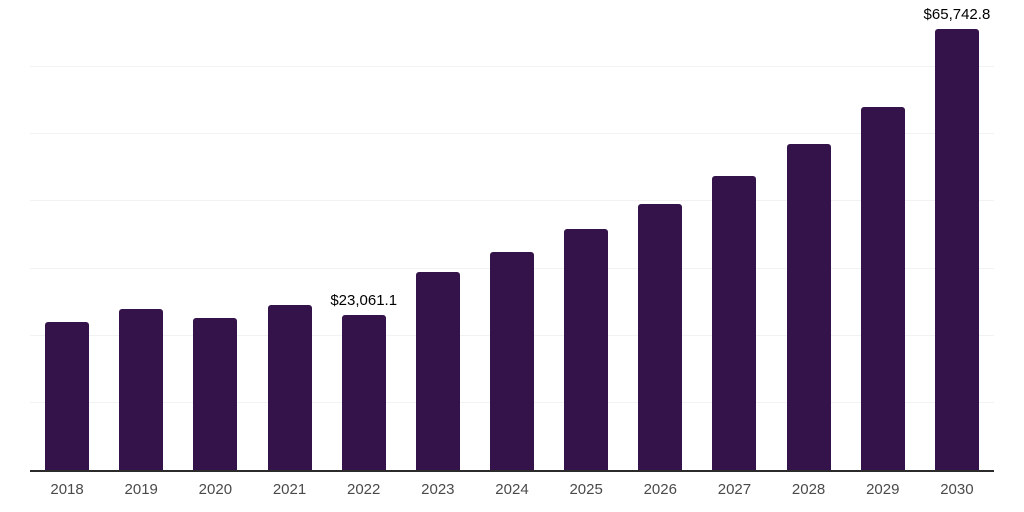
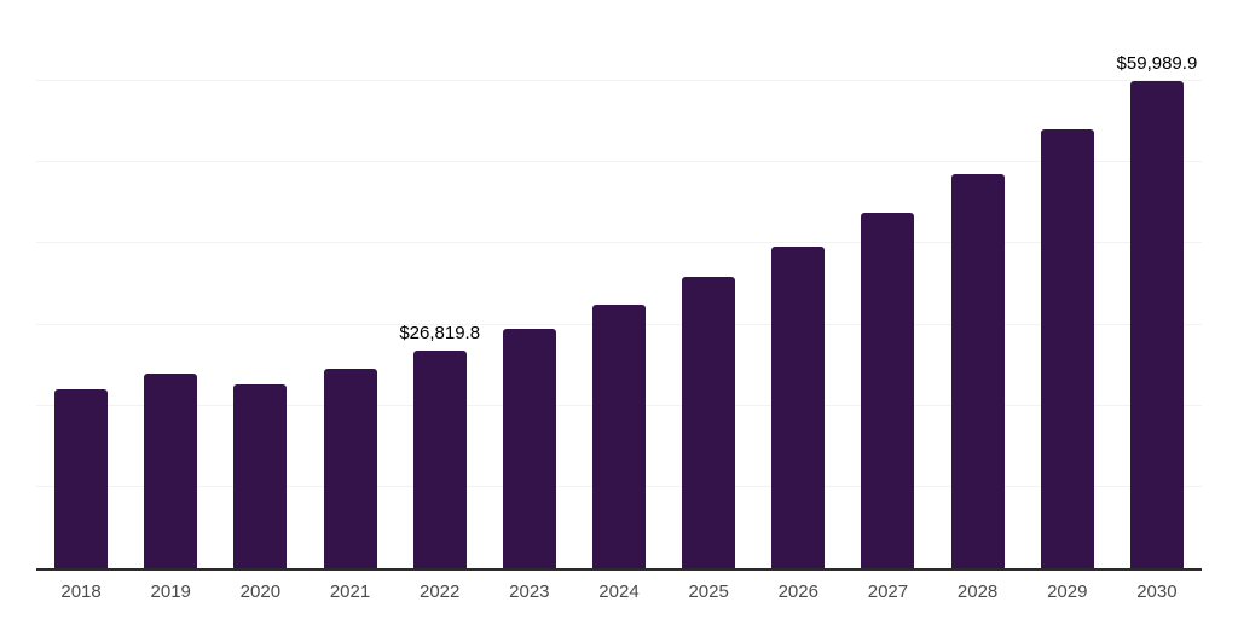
2022: $23,061.1 -> $26,819.8
2030: $65,742.8 -> $59,989.9
